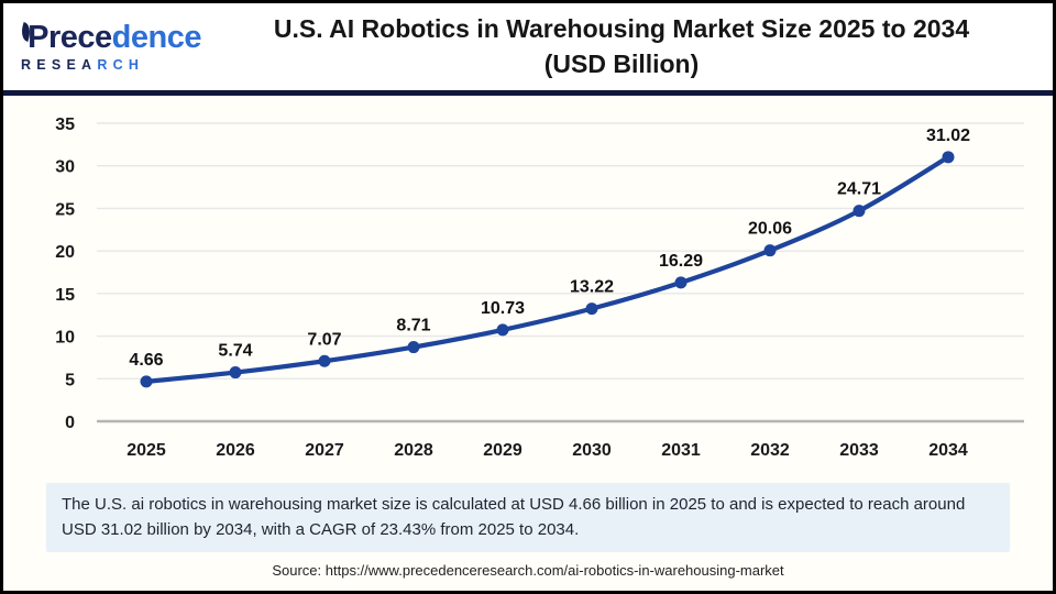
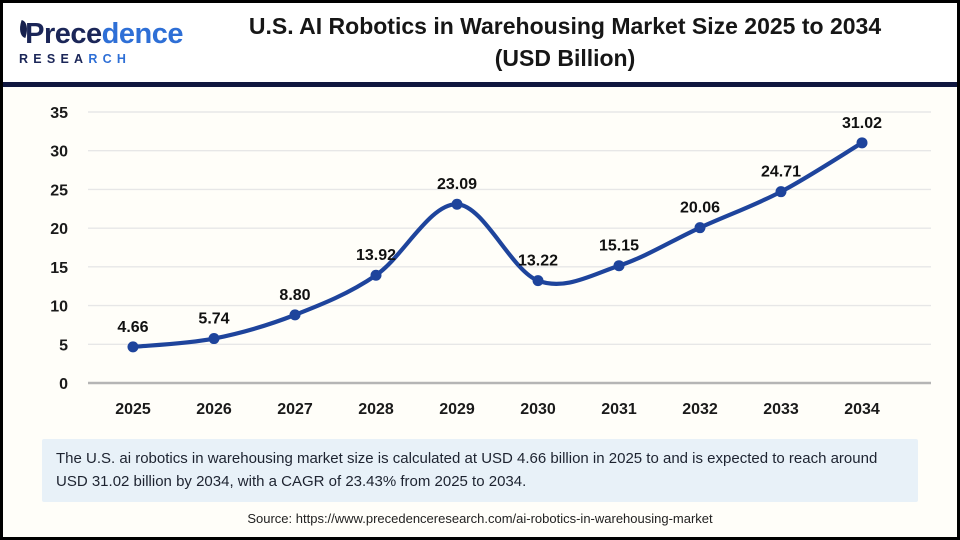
2027: 7.07 -> 8.80
2028: 8.71 -> 13.92
2029: 10.73 -> 23.09
2031: 16.29 -> 15.15
